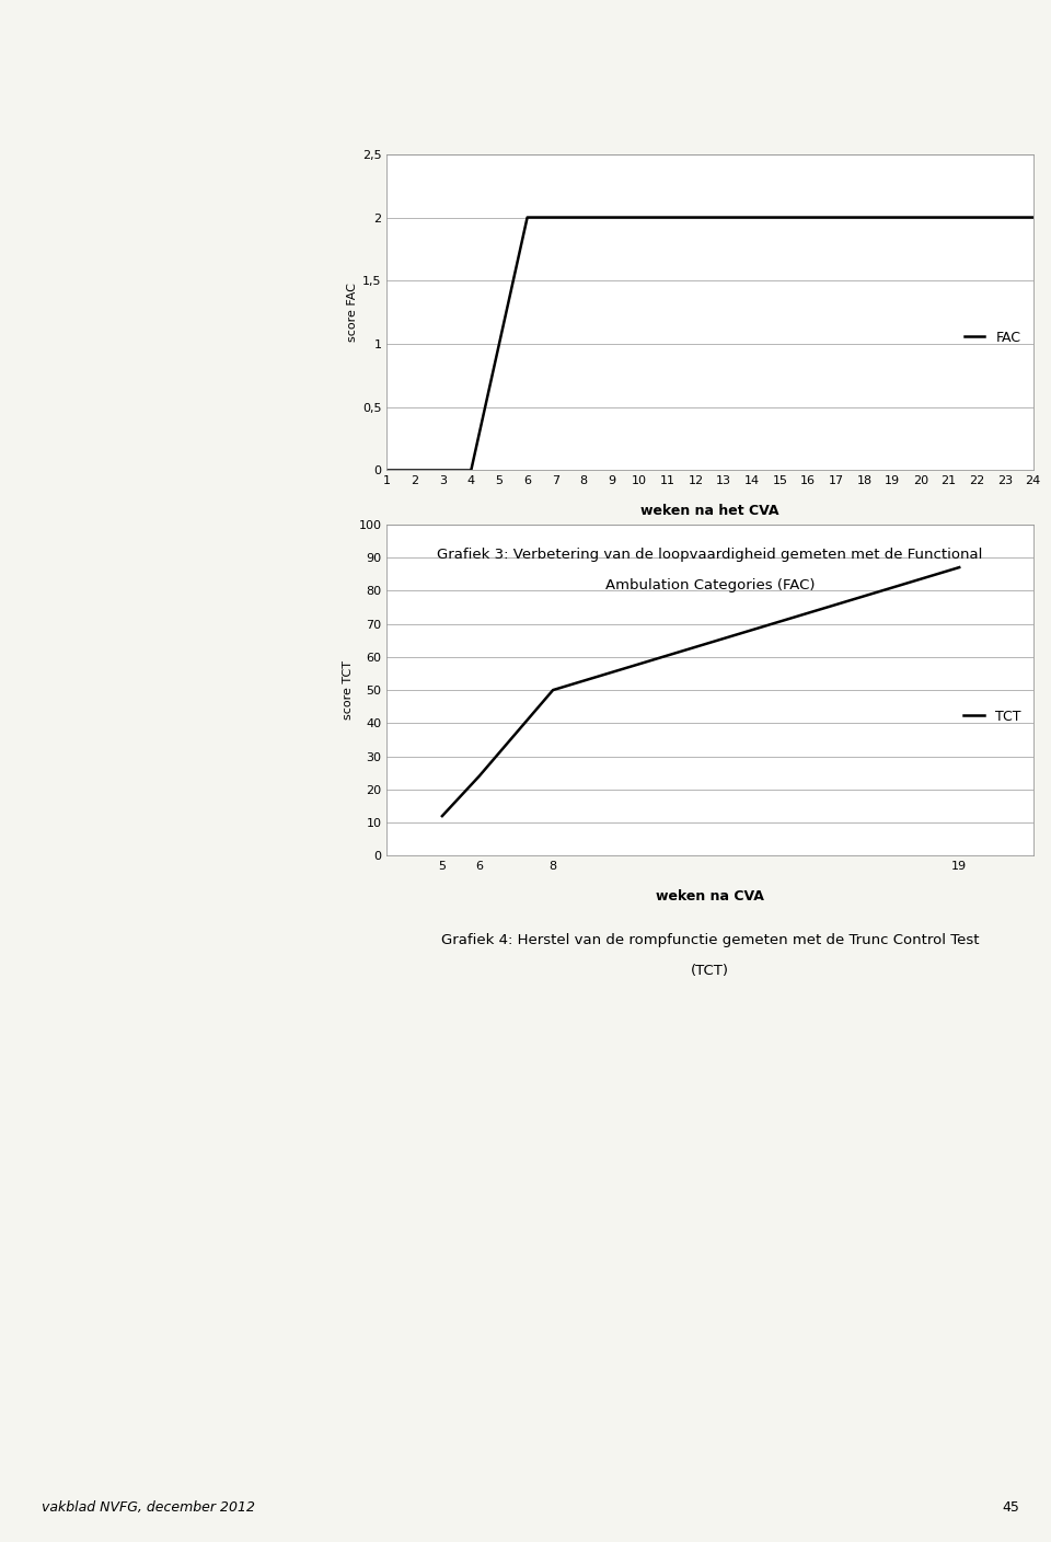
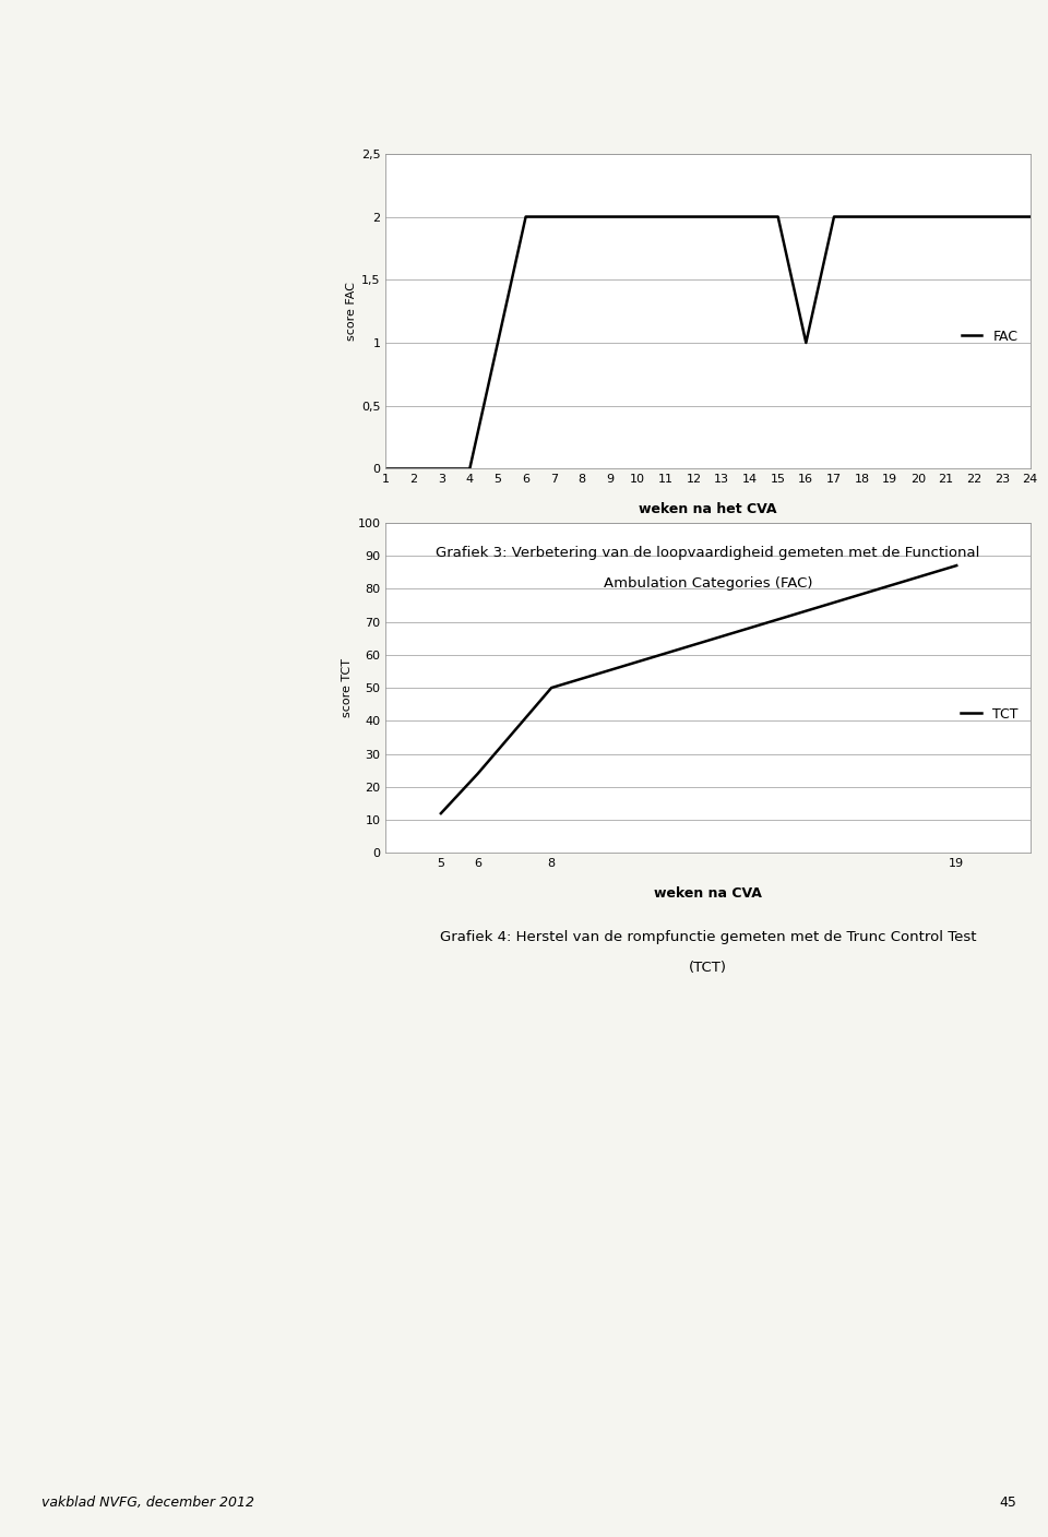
16: 2 -> 1
